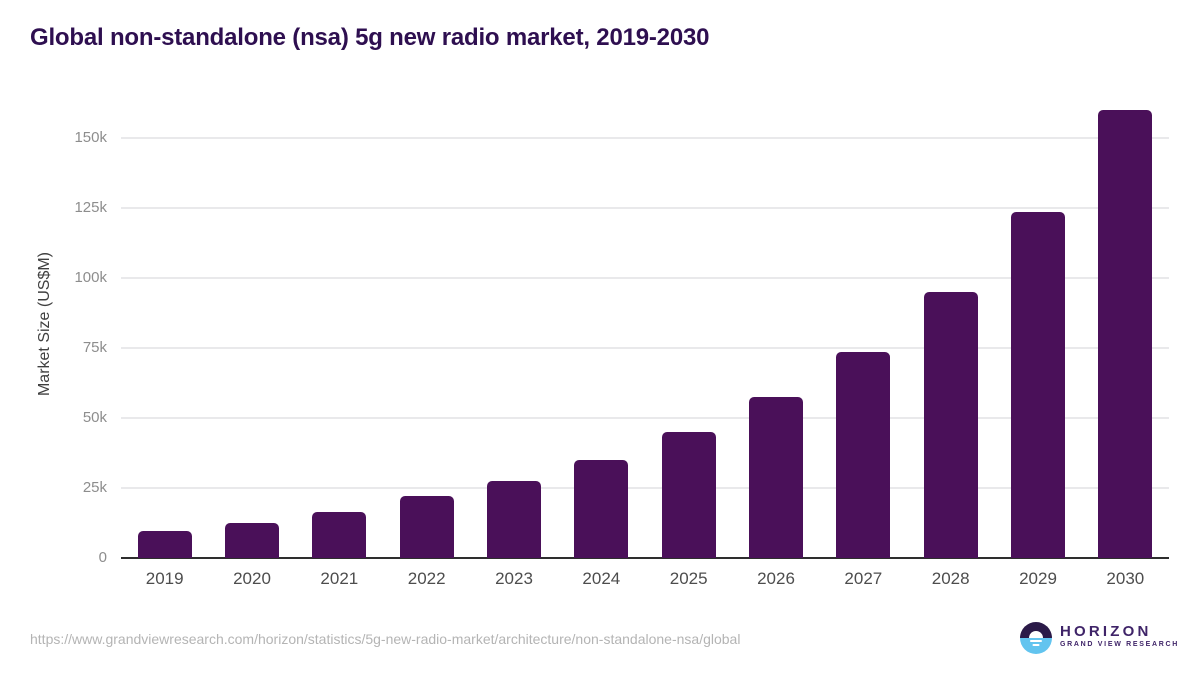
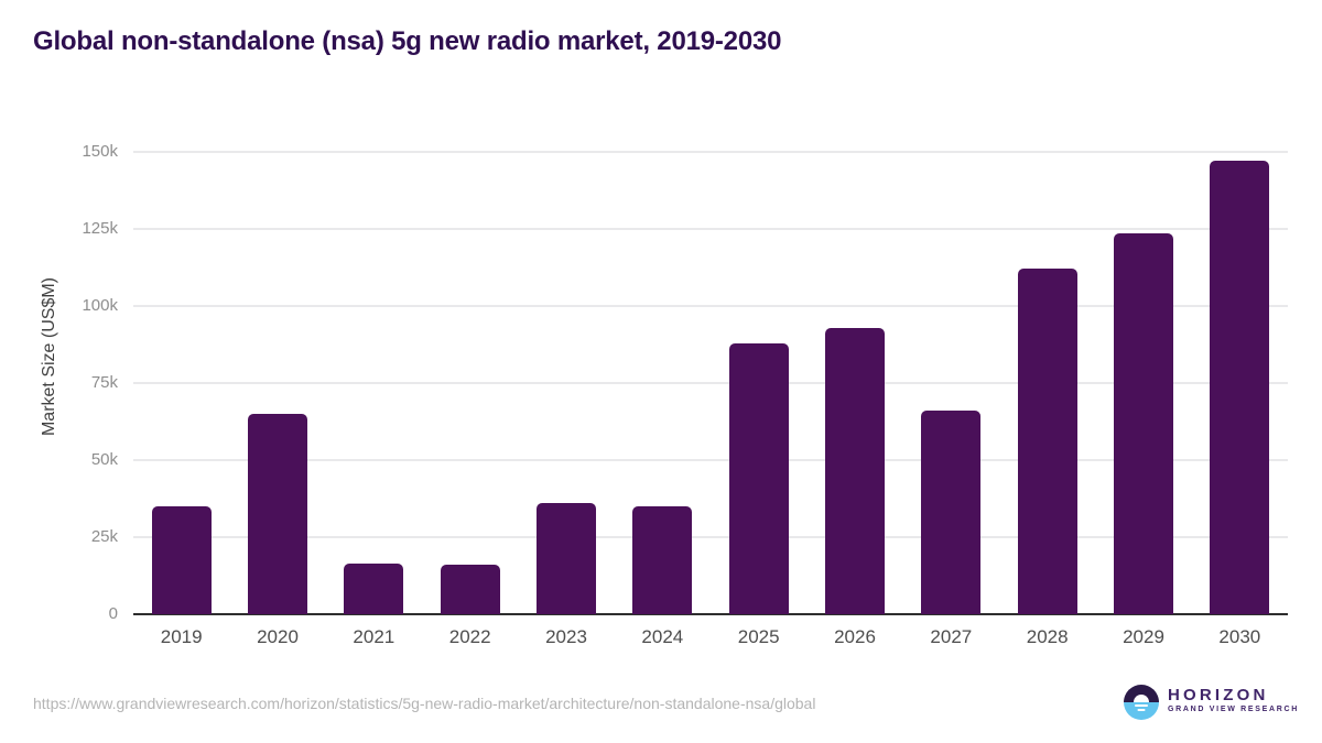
2019: 10k -> 35k
2020: 12k -> 65k
2022: 22k -> 16k
2023: 28k -> 36k
2025: 45k -> 88k
2026: 58k -> 93k
2027: 74k -> 66k
2028: 95k -> 112k
2030: 160k -> 147k
